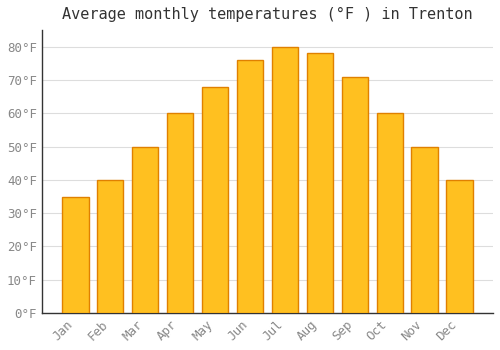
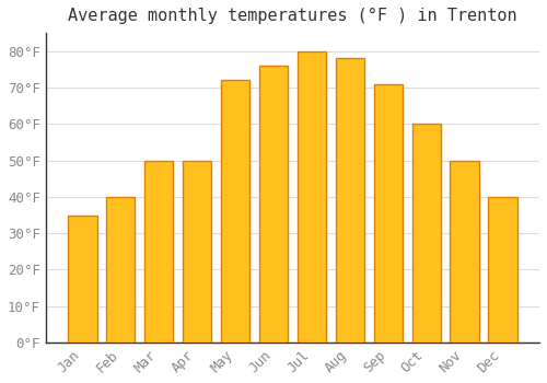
Apr: 60°F -> 50°F
May: 68°F -> 72°F
